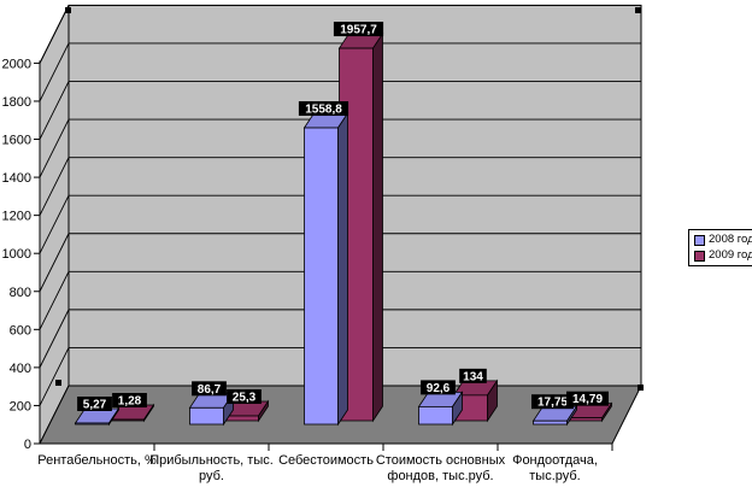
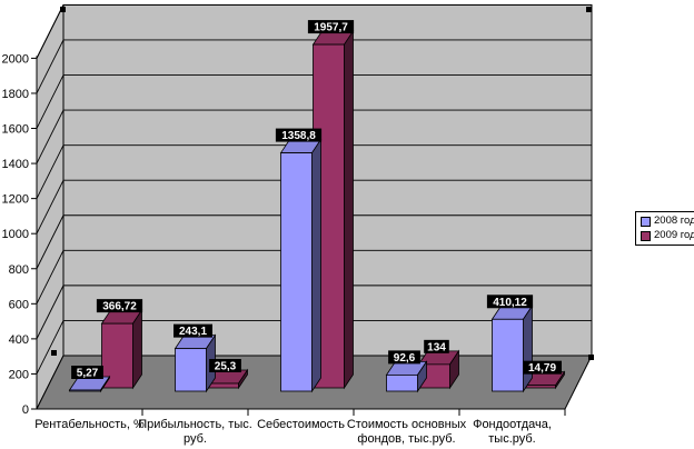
2009 год/Рентабельность, %: 1,28 -> 366,72
2008 год/Прибыльность, тыс. руб.: 86,7 -> 243,1
2008 год/Себестоимость: 1558,8 -> 1358,8
2008 год/Фондоотдача, тыс.руб.: 17,75 -> 410,12
